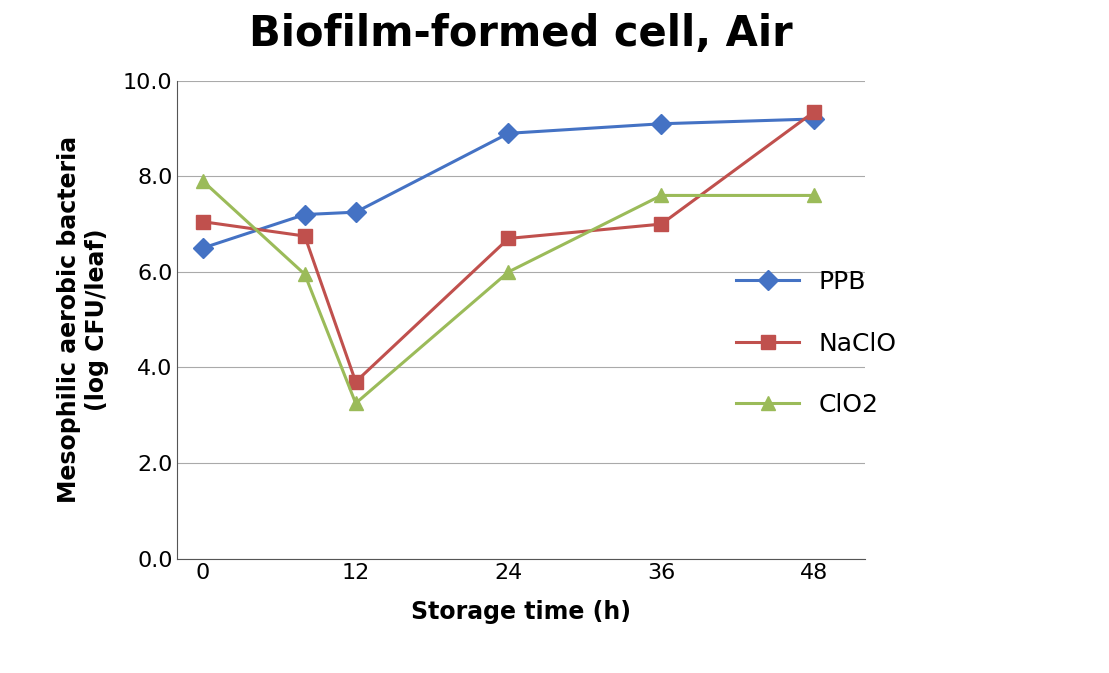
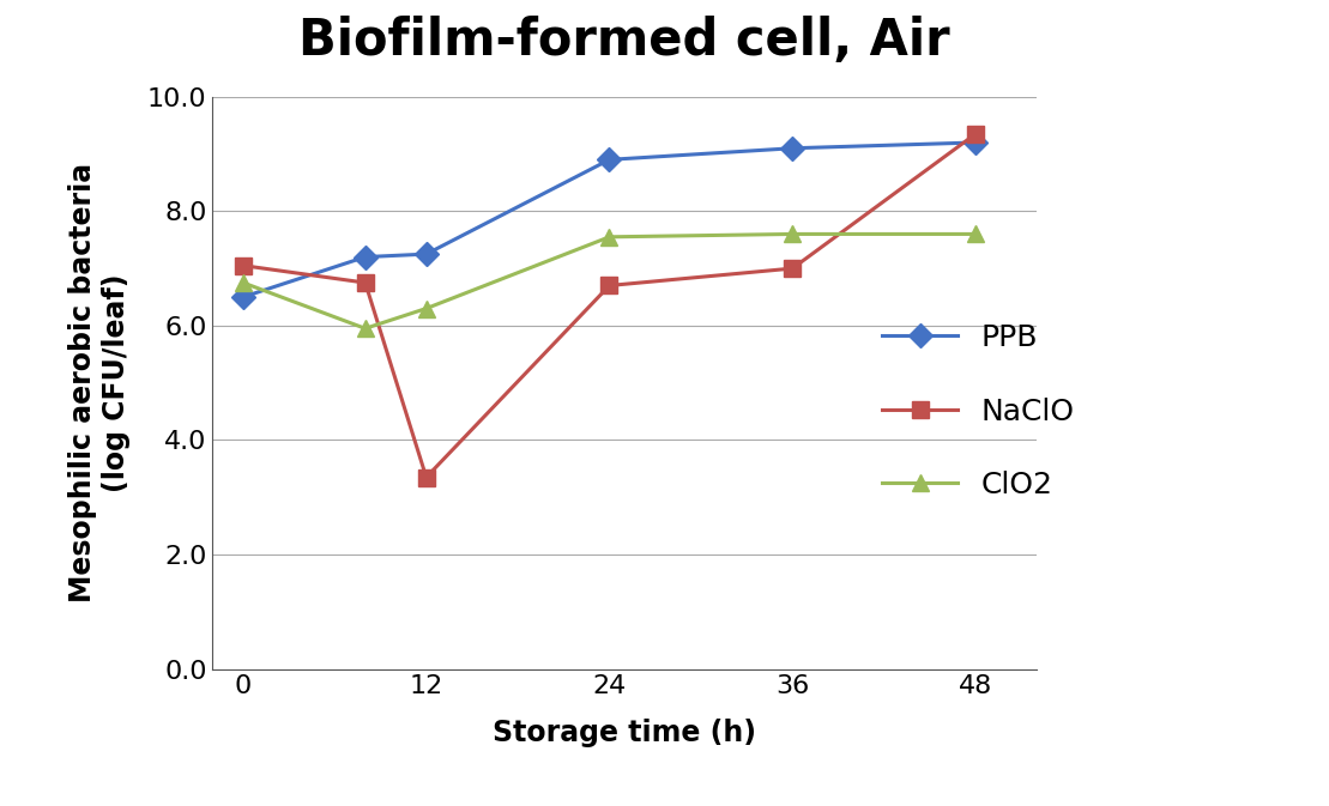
ClO2/0: 7.90 -> 6.75
NaClO/12: 3.70 -> 3.35
ClO2/12: 3.25 -> 6.30
ClO2/24: 6.00 -> 7.55
